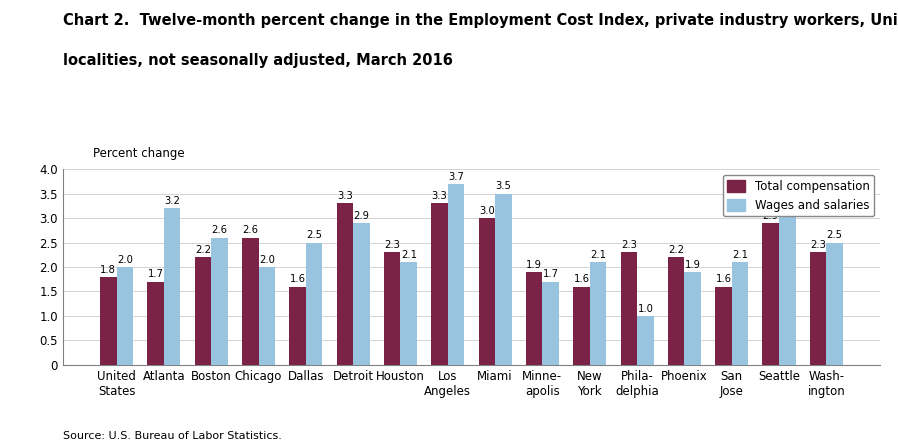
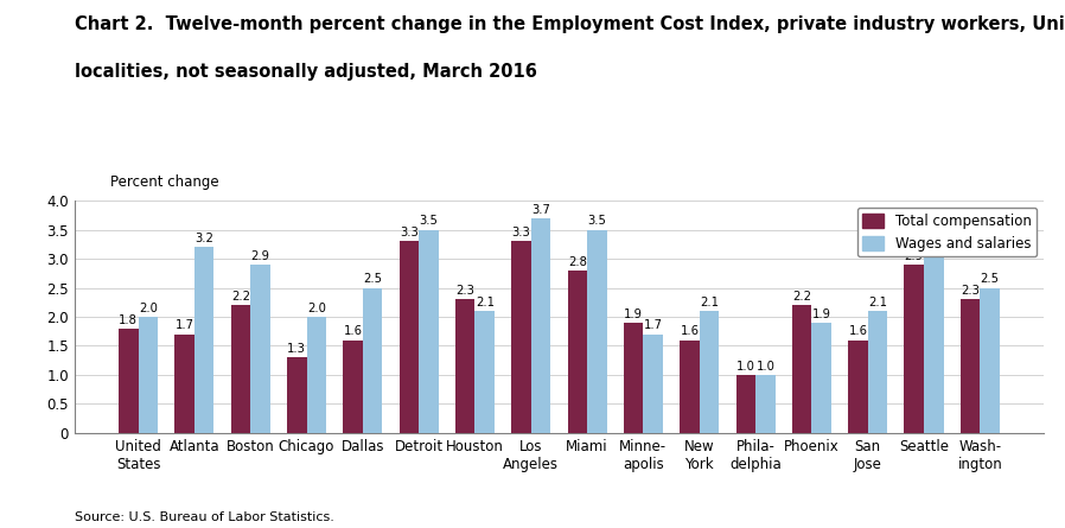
Wages and salaries/Boston: 2.6 -> 2.9
Total compensation/Chicago: 2.6 -> 1.3
Wages and salaries/Detroit: 2.9 -> 3.5
Total compensation/Miami: 3.0 -> 2.8
Total compensation/Phila- delphia: 2.3 -> 1.0
